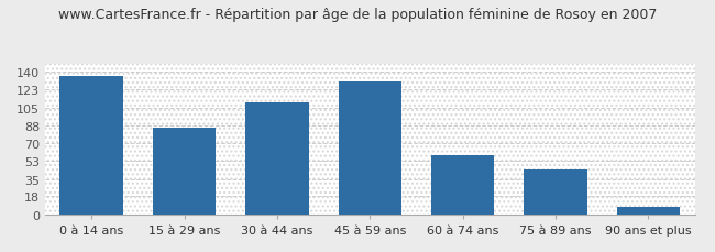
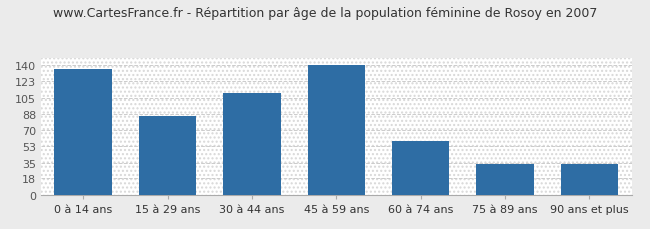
45 à 59 ans: 131 -> 140
75 à 89 ans: 44 -> 34
90 ans et plus: 7 -> 34
